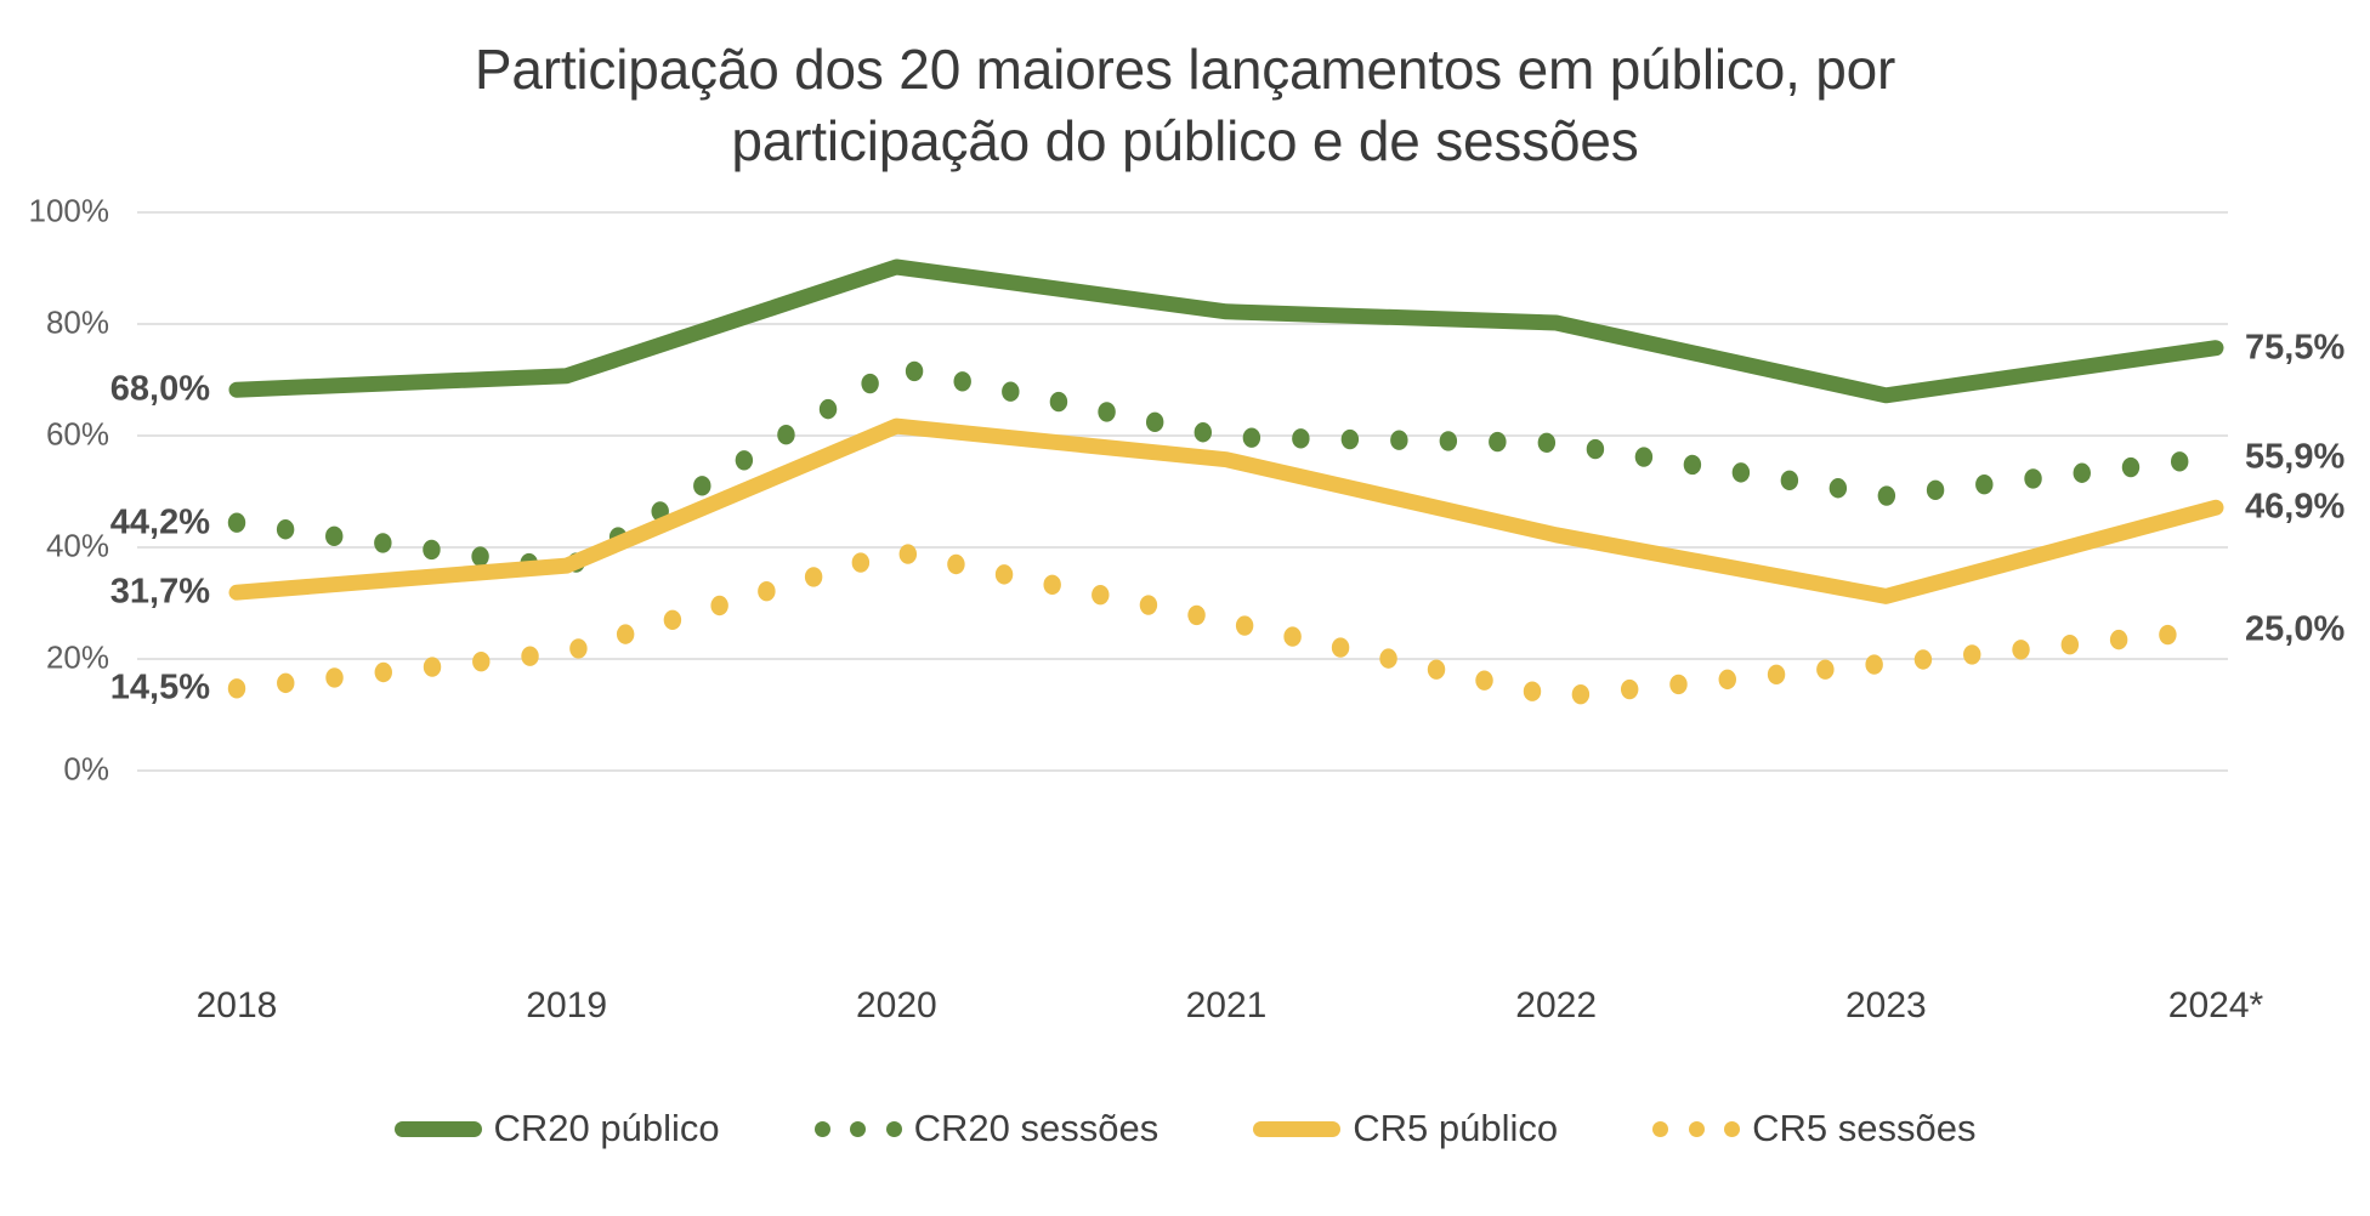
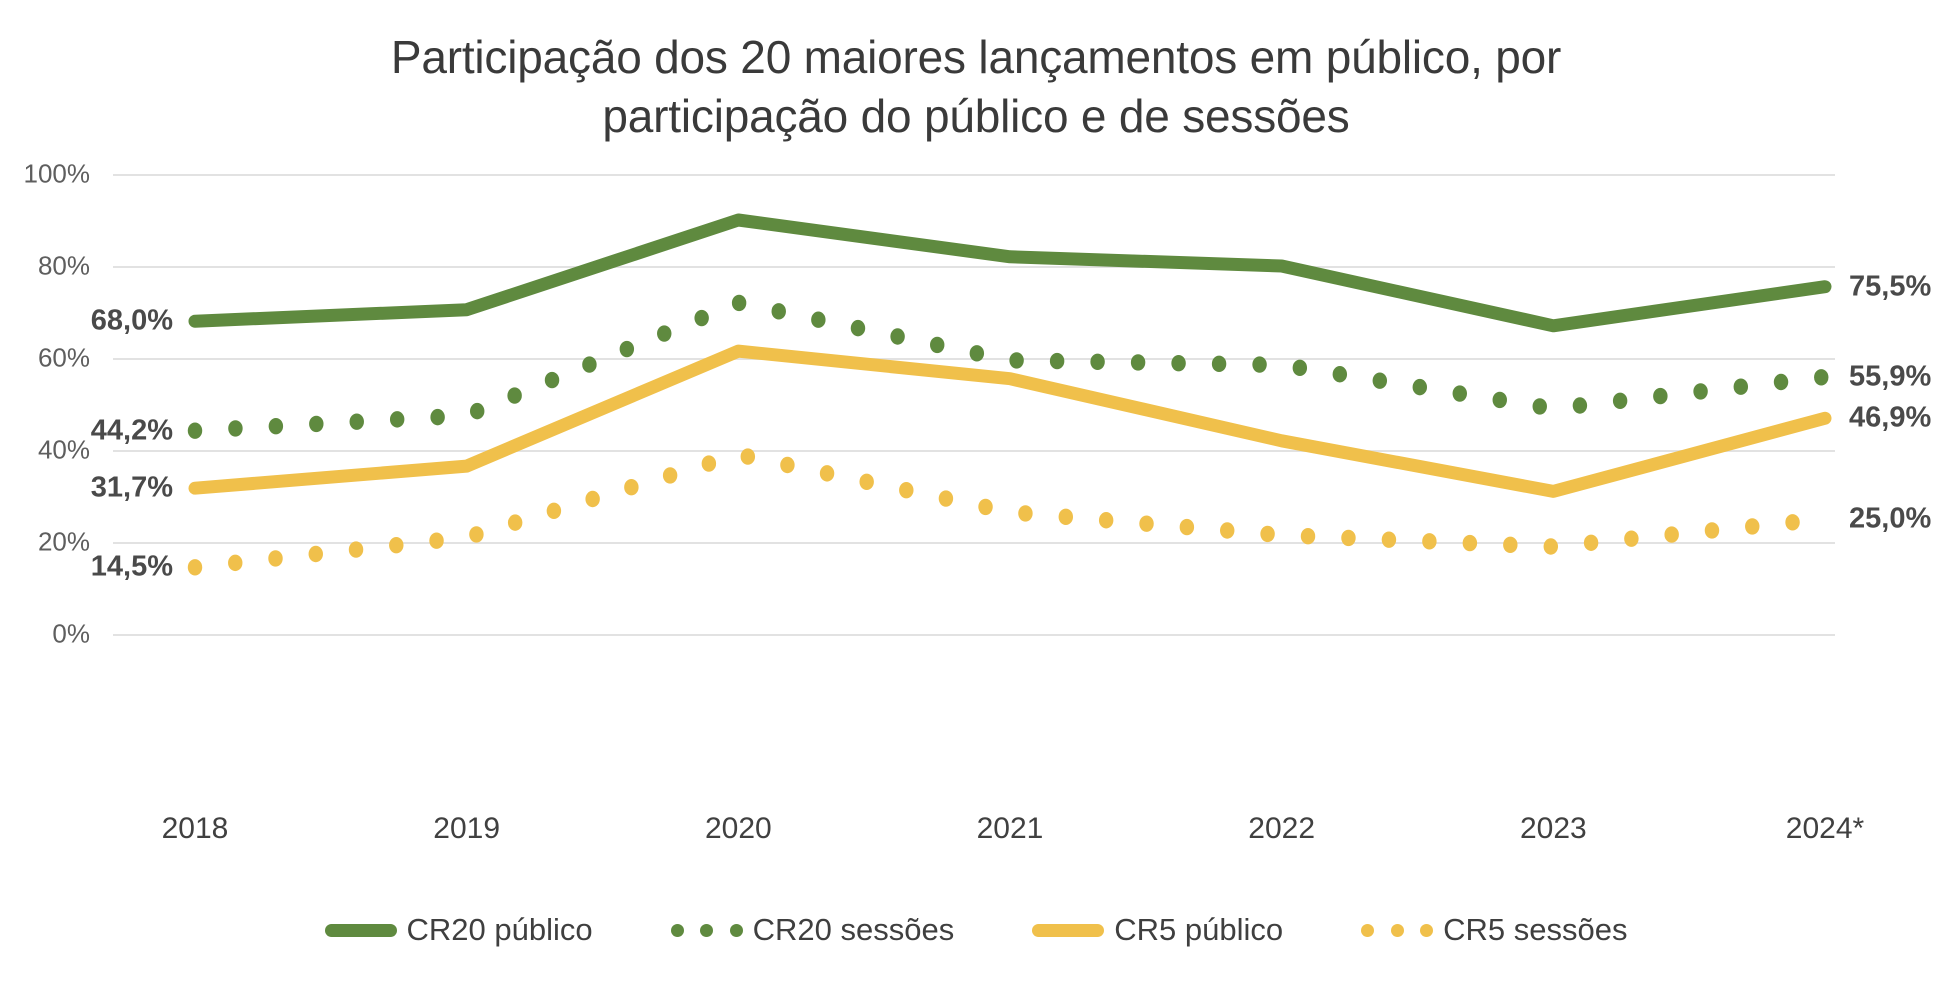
CR20 sessões/2019: 36% -> 48%
CR5 sessões/2022: 13% -> 22%
